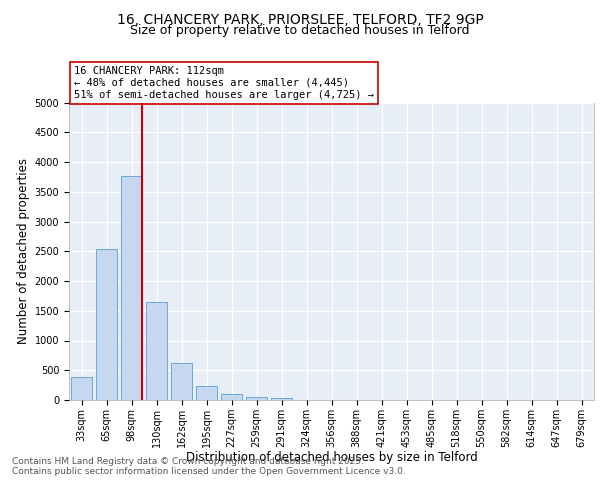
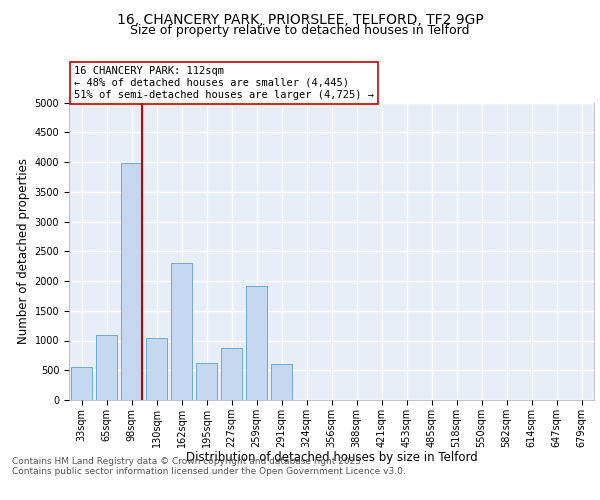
33sqm: 380 -> 560
65sqm: 2530 -> 1100
98sqm: 3760 -> 3980
130sqm: 1650 -> 1040
162sqm: 620 -> 2300
195sqm: 230 -> 620
227sqm: 100 -> 880
259sqm: 60 -> 1920
291sqm: 40 -> 600
